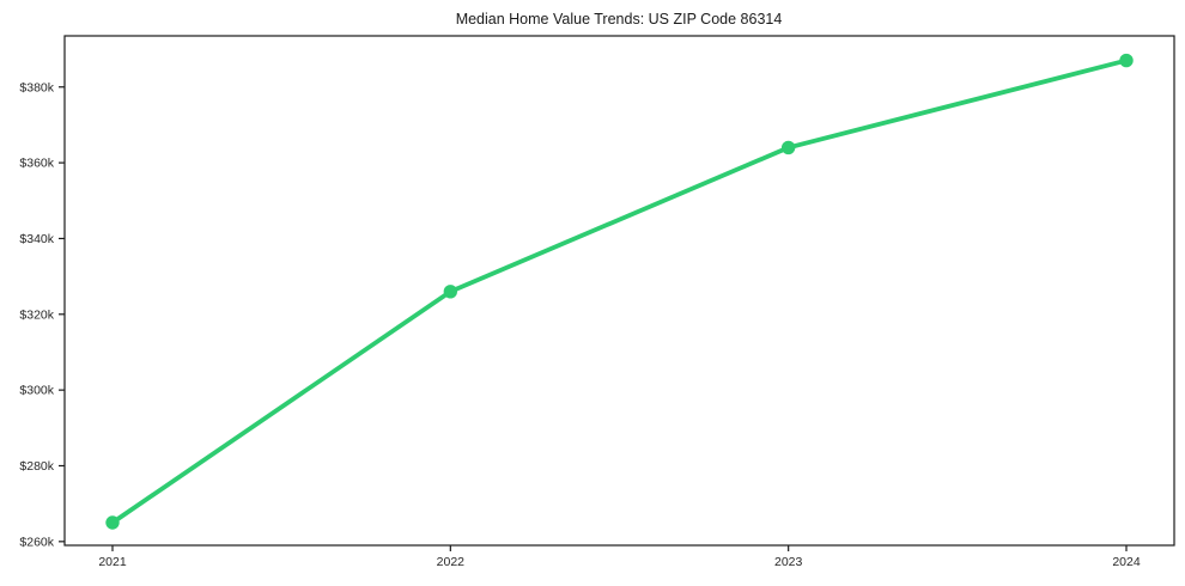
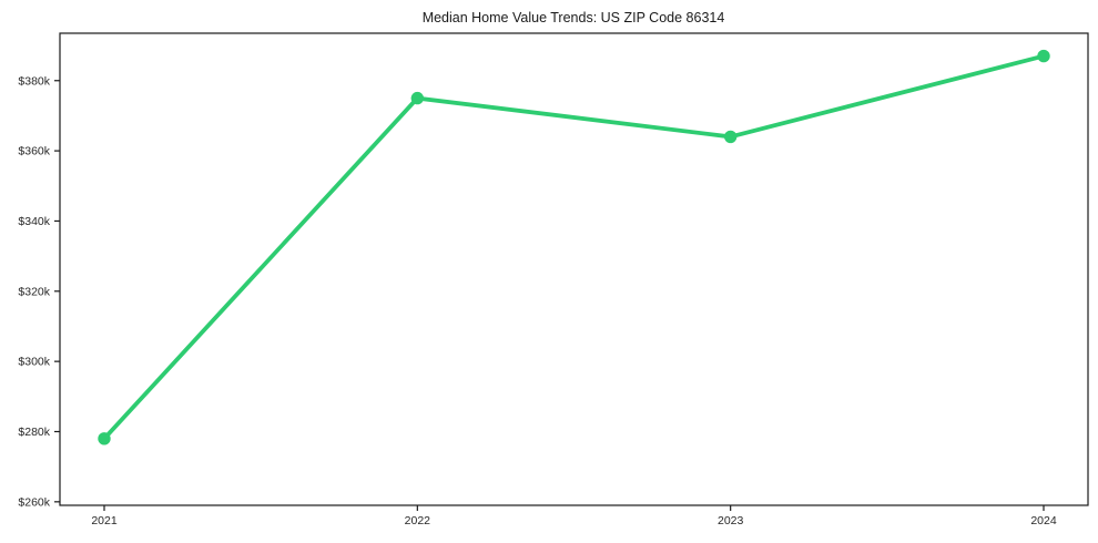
2021: $265k -> $278k
2022: $326k -> $375k
